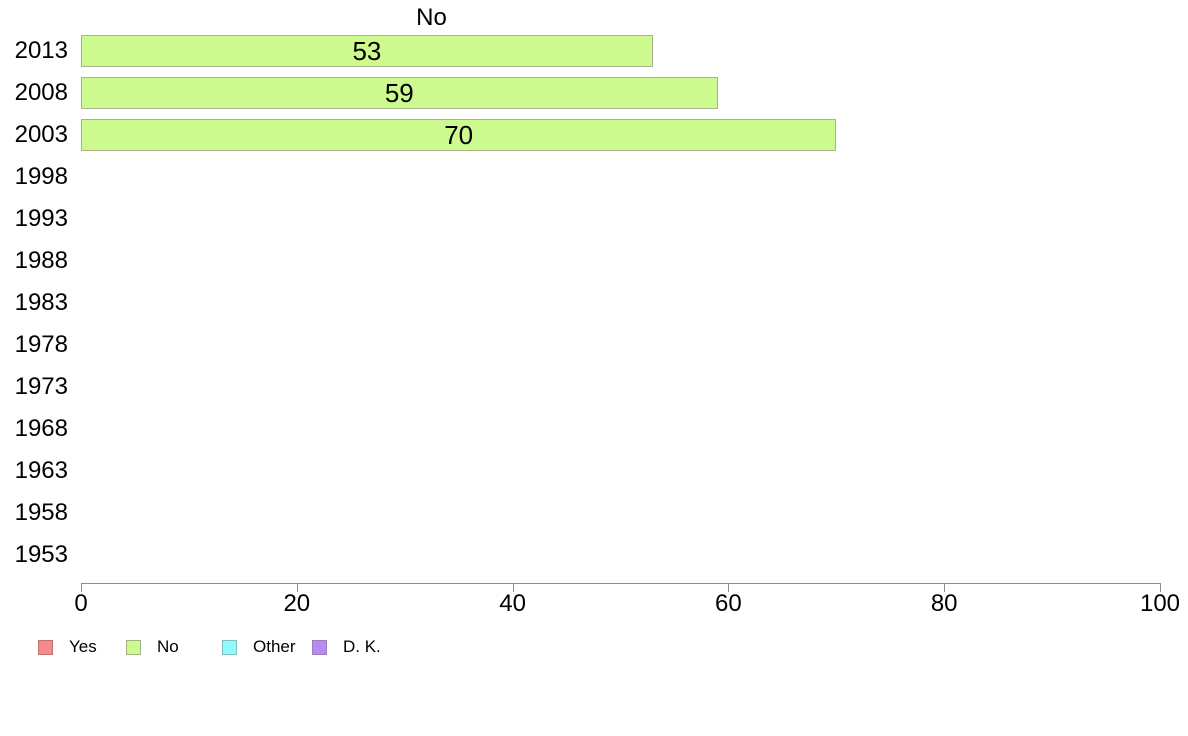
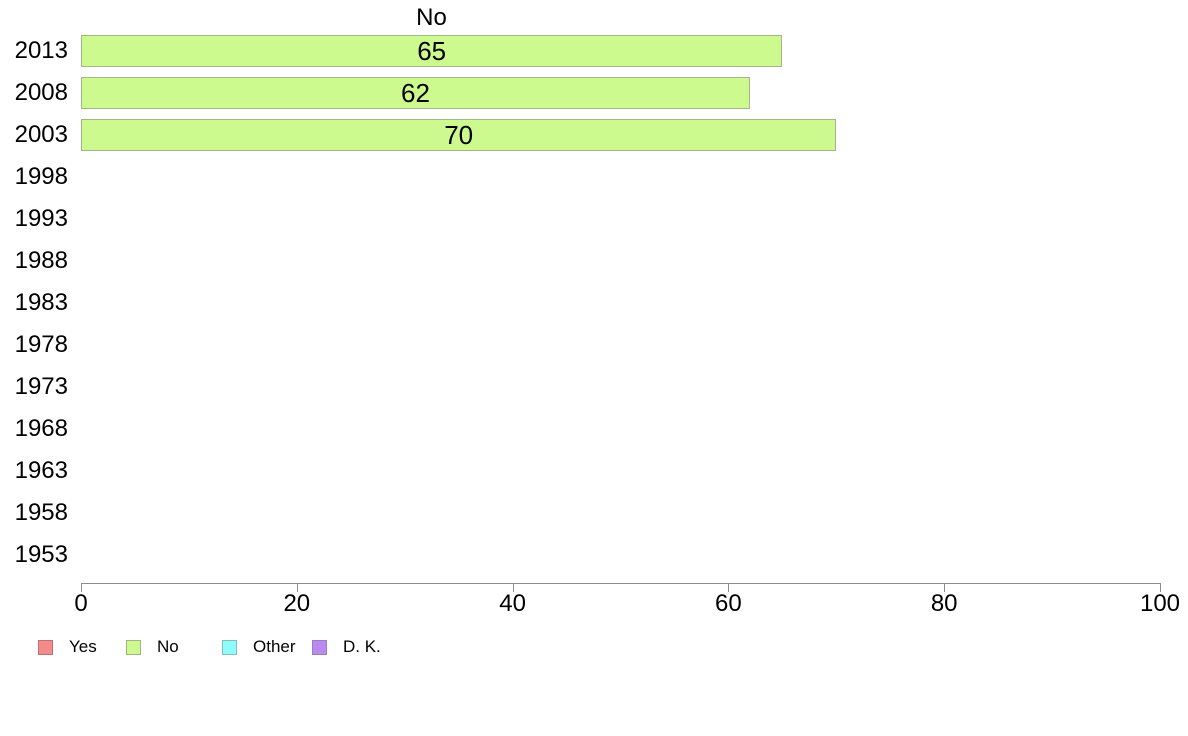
2013: 53 -> 65
2008: 59 -> 62
